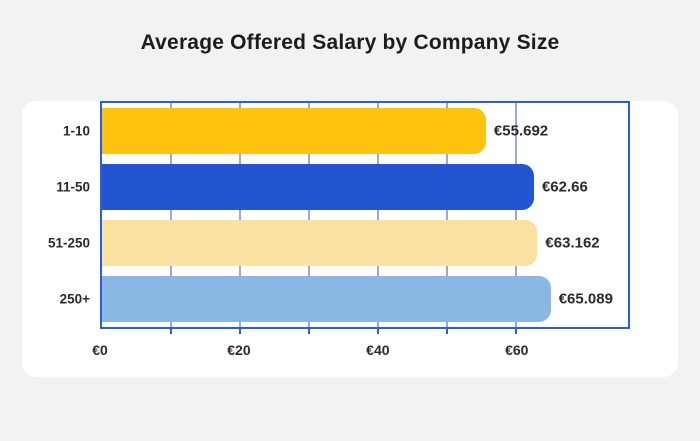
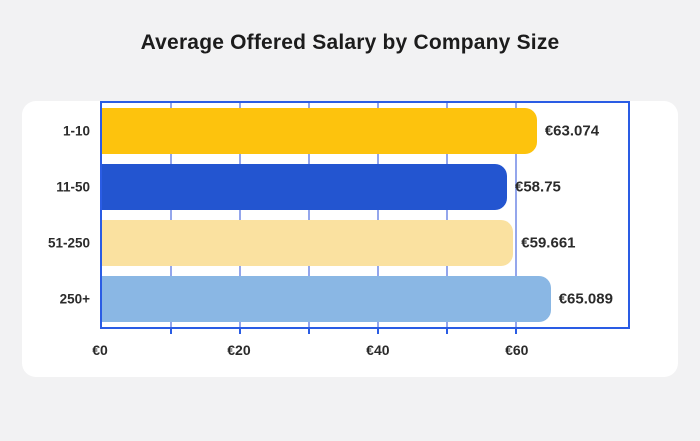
1-10: €55.692 -> €63.074
11-50: €62.66 -> €58.75
51-250: €63.162 -> €59.661
